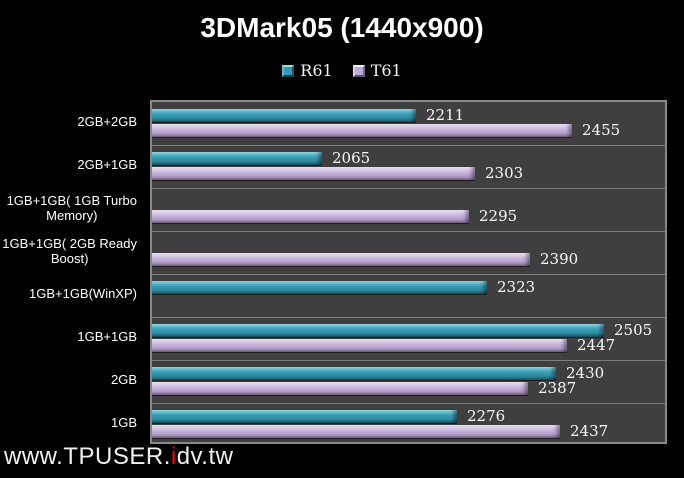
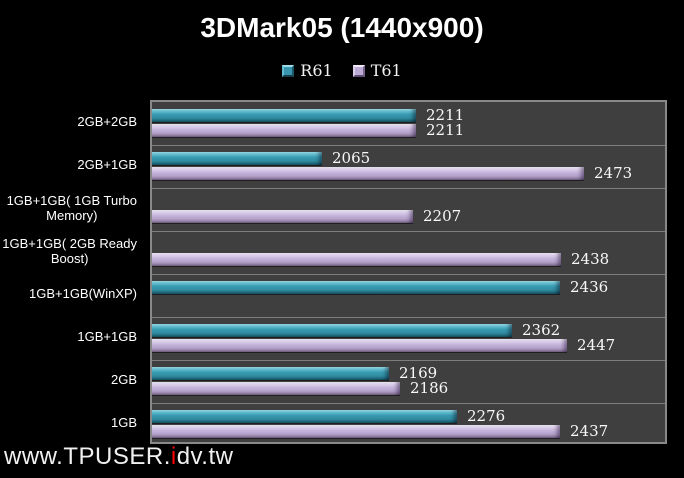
T61/2GB+2GB: 2455 -> 2211
T61/2GB+1GB: 2303 -> 2473
T61/1GB+1GB( 1GB Turbo Memory): 2295 -> 2207
T61/1GB+1GB( 2GB Ready Boost): 2390 -> 2438
R61/1GB+1GB(WinXP): 2323 -> 2436
R61/1GB+1GB: 2505 -> 2362
R61/2GB: 2430 -> 2169
T61/2GB: 2387 -> 2186
